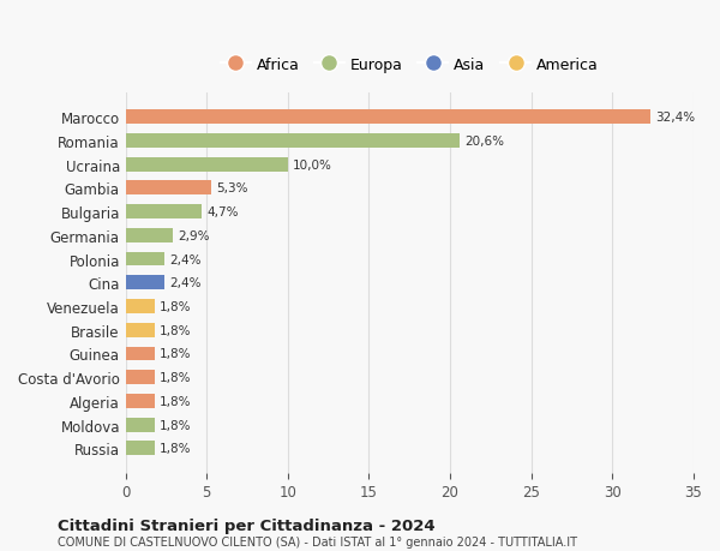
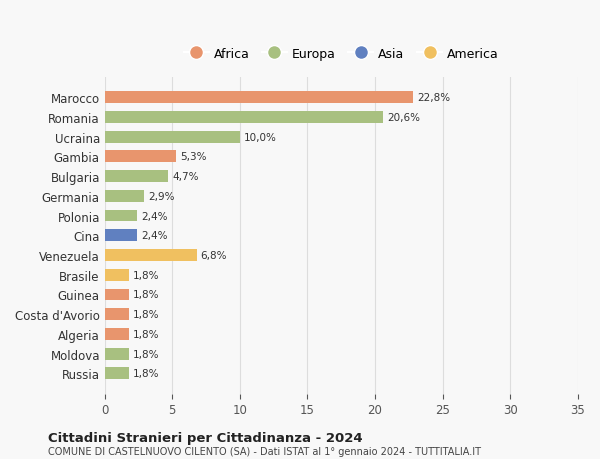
Marocco: 32,4% -> 22,8%
Venezuela: 1,8% -> 6,8%
